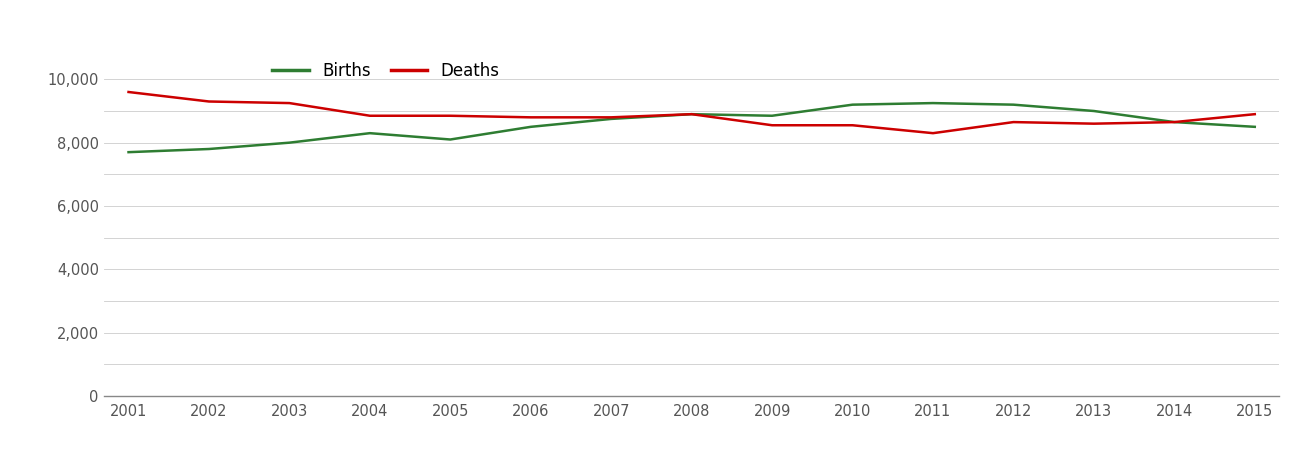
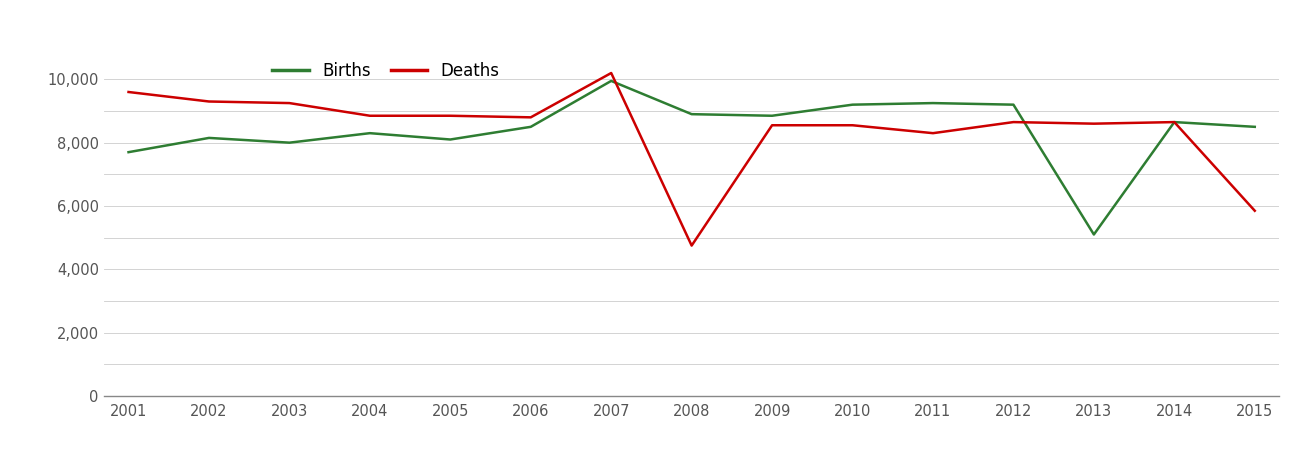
Births/2002: 7,800 -> 8,150
Births/2007: 8,750 -> 9,950
Deaths/2007: 8,800 -> 10,200
Deaths/2008: 8,900 -> 4,750
Births/2013: 9,000 -> 5,100
Deaths/2015: 8,900 -> 5,850
